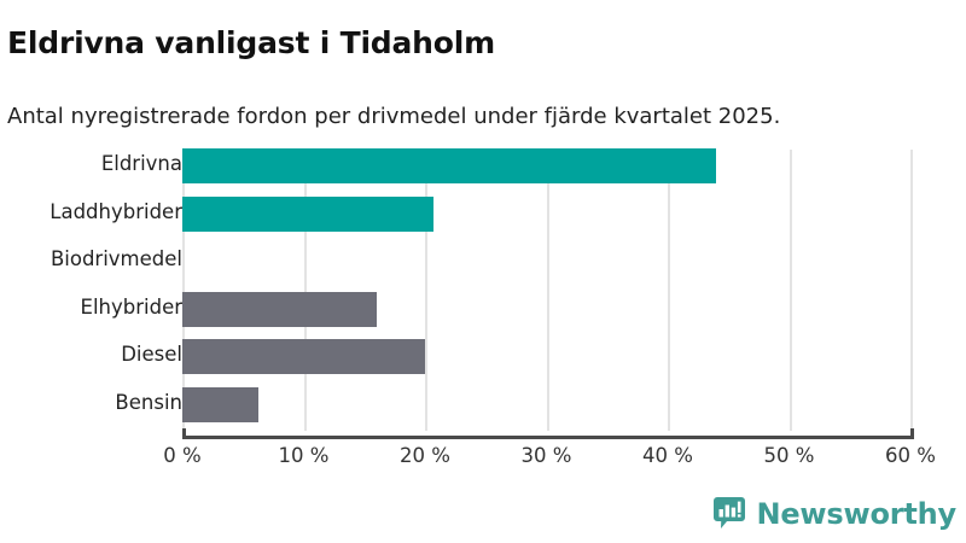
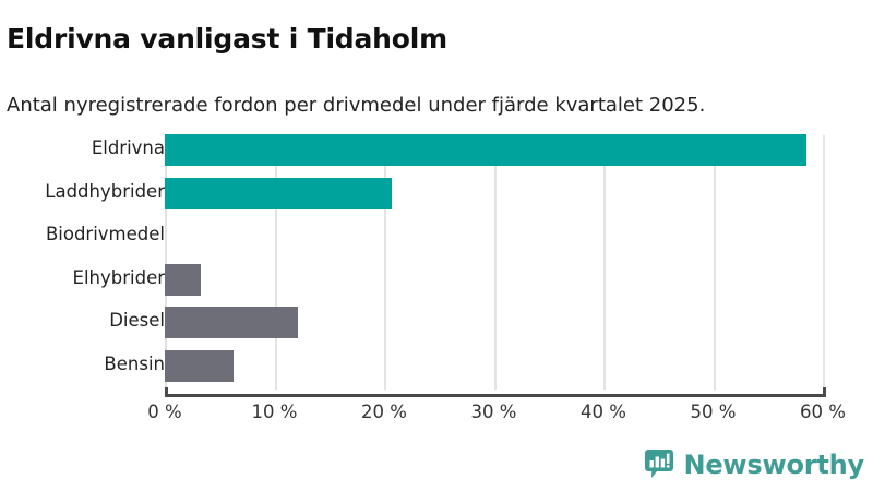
Eldrivna: 44% -> 58%
Elhybrider: 16% -> 3%
Diesel: 20% -> 12%
